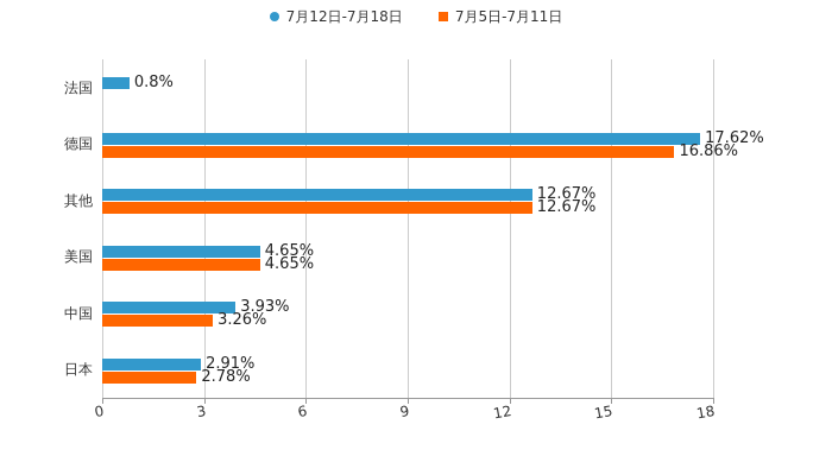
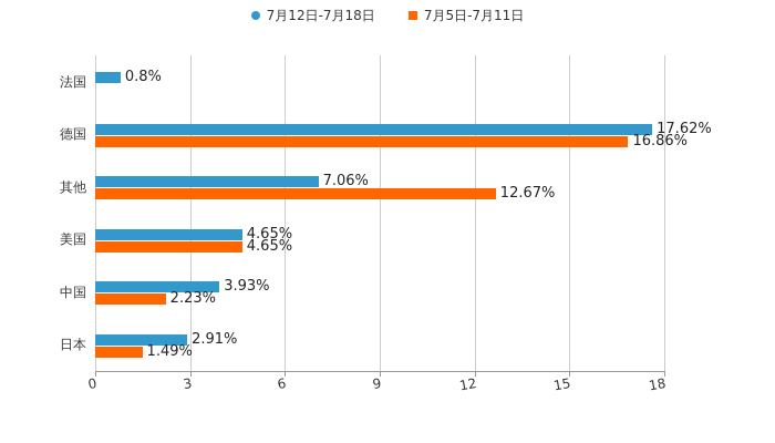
7月12日-7月18日/其他: 12.67% -> 7.06%
7月5日-7月11日/中国: 3.26% -> 2.23%
7月5日-7月11日/日本: 2.78% -> 1.49%
